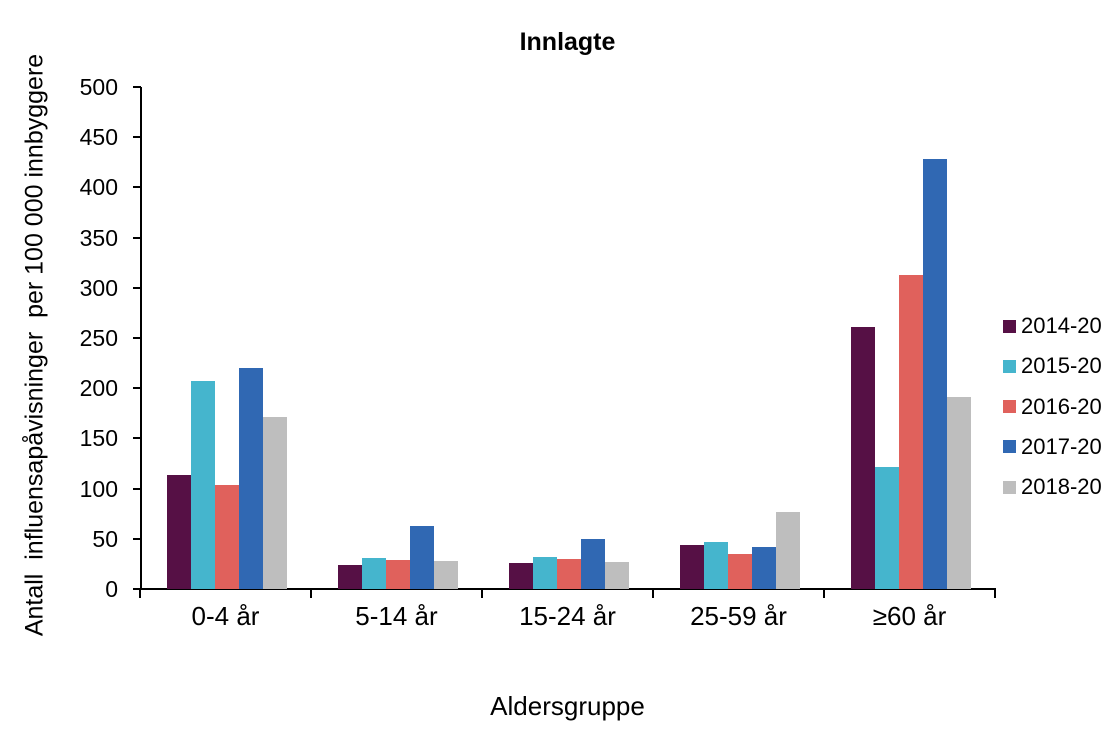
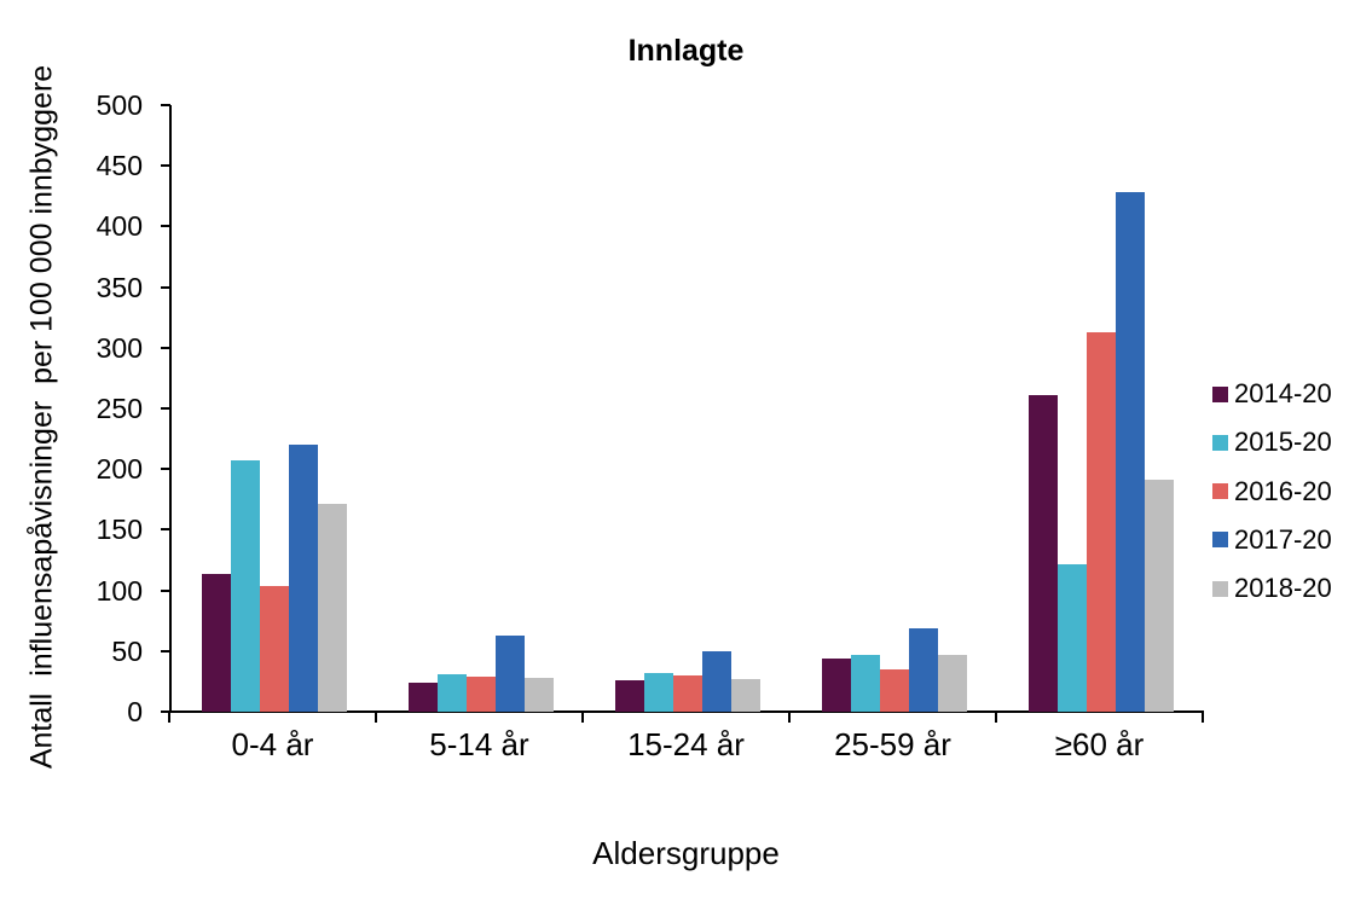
2017-20/25-59 år: 42 -> 69
2018-20/25-59 år: 77 -> 47
